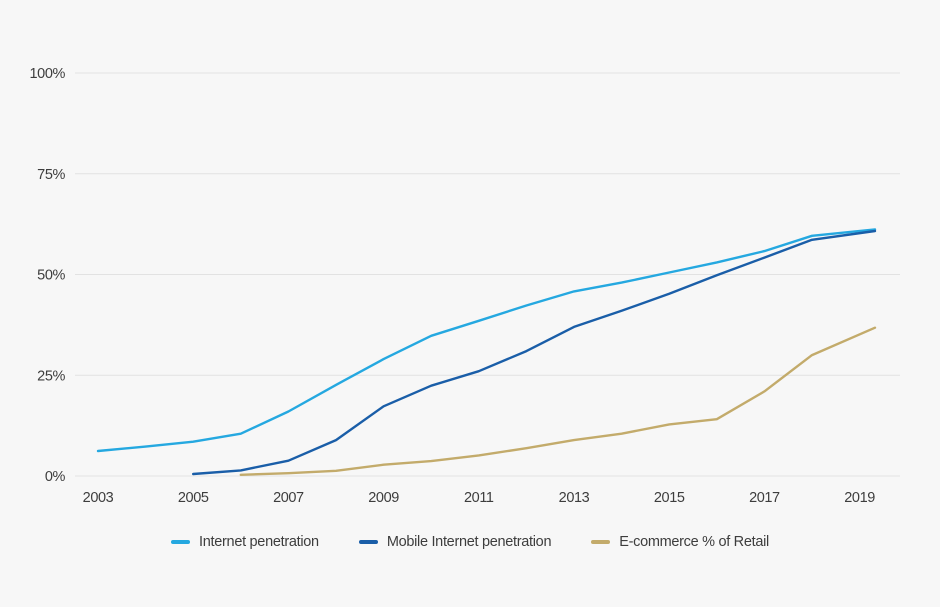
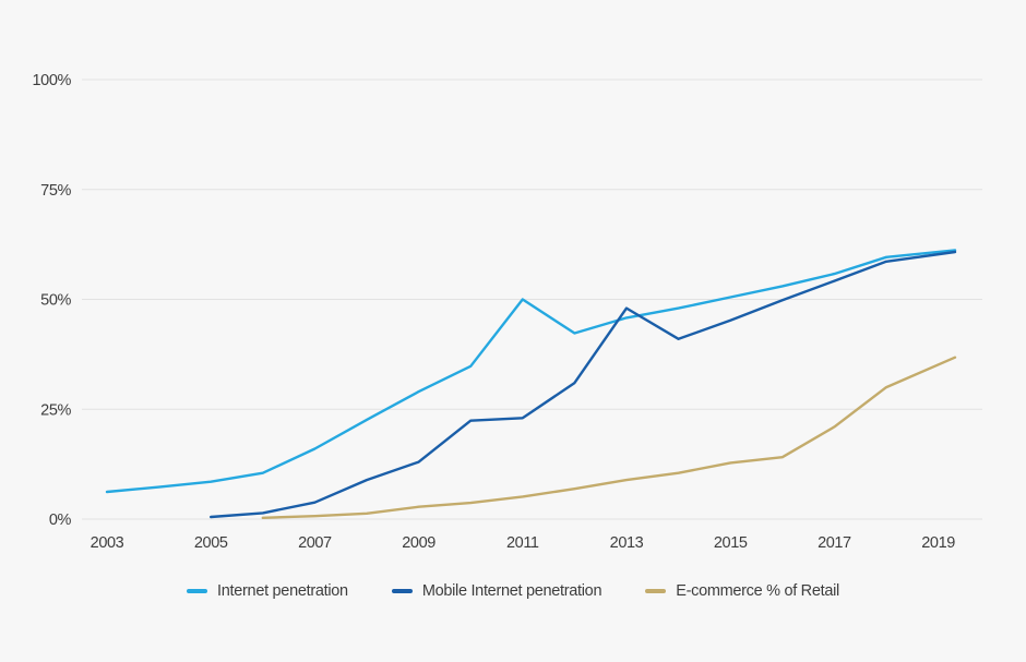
Mobile Internet penetration/2009: 17% -> 13%
Internet penetration/2011: 38% -> 50%
Mobile Internet penetration/2011: 26% -> 23%
Mobile Internet penetration/2013: 37% -> 48%
